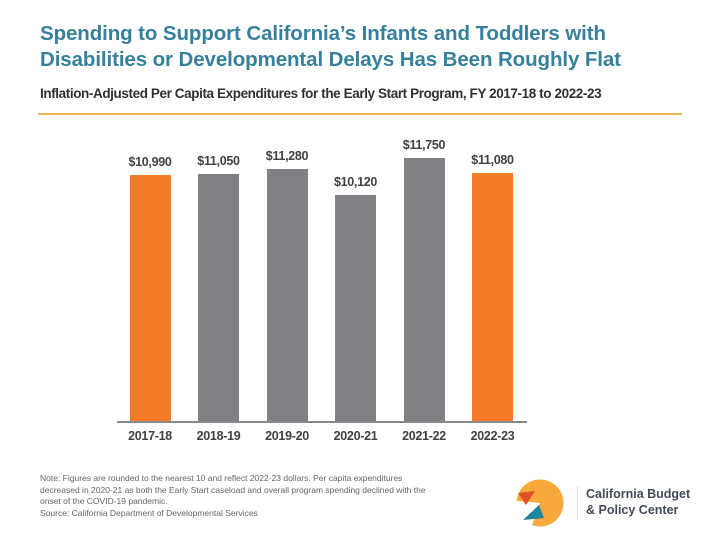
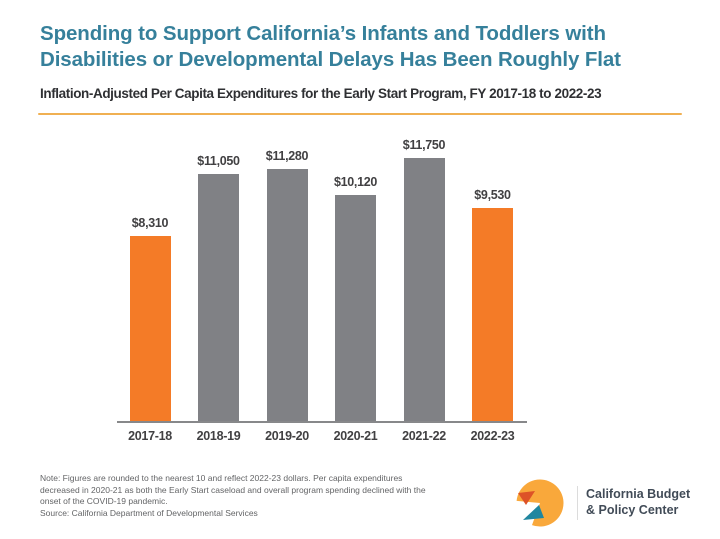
2017-18: $10,990 -> $8,310
2022-23: $11,080 -> $9,530
